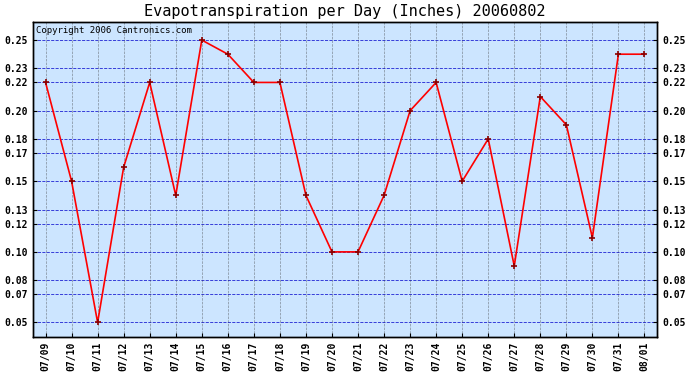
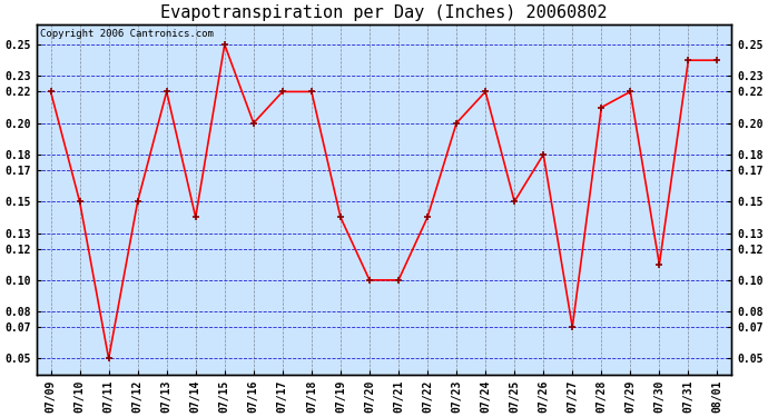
07/12: 0.16 -> 0.15
07/16: 0.24 -> 0.20
07/27: 0.09 -> 0.07
07/29: 0.19 -> 0.22
